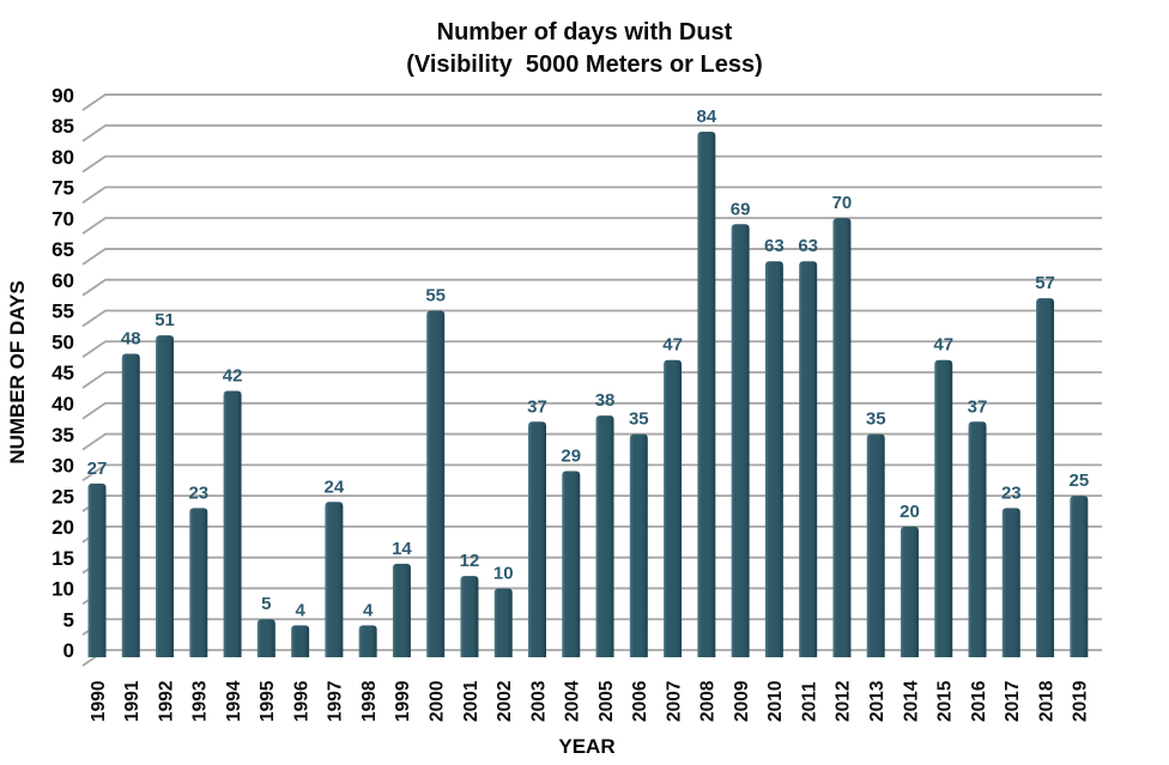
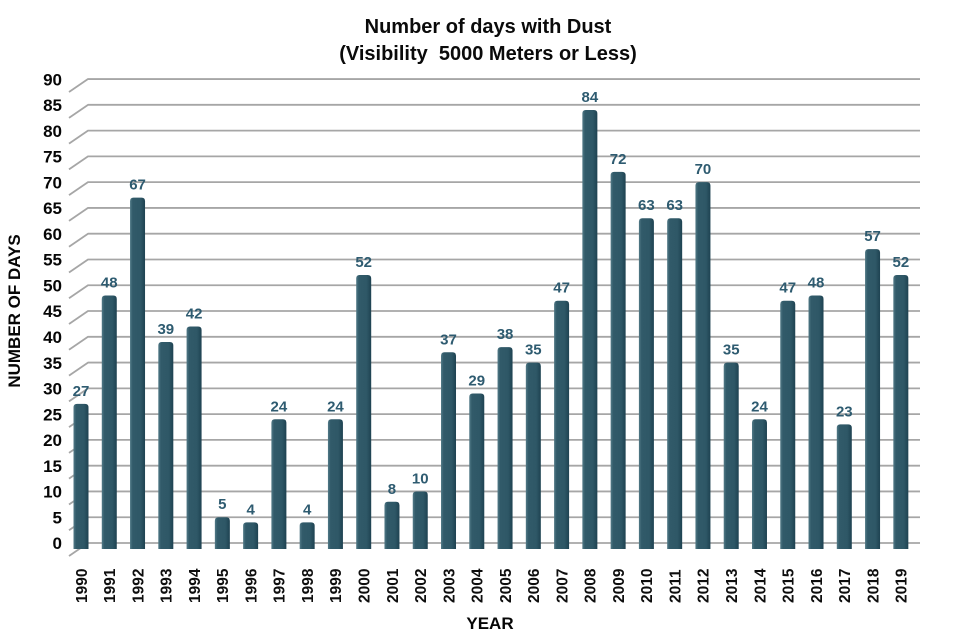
1992: 51 -> 67
1993: 23 -> 39
1999: 14 -> 24
2000: 55 -> 52
2001: 12 -> 8
2009: 69 -> 72
2014: 20 -> 24
2016: 37 -> 48
2019: 25 -> 52
